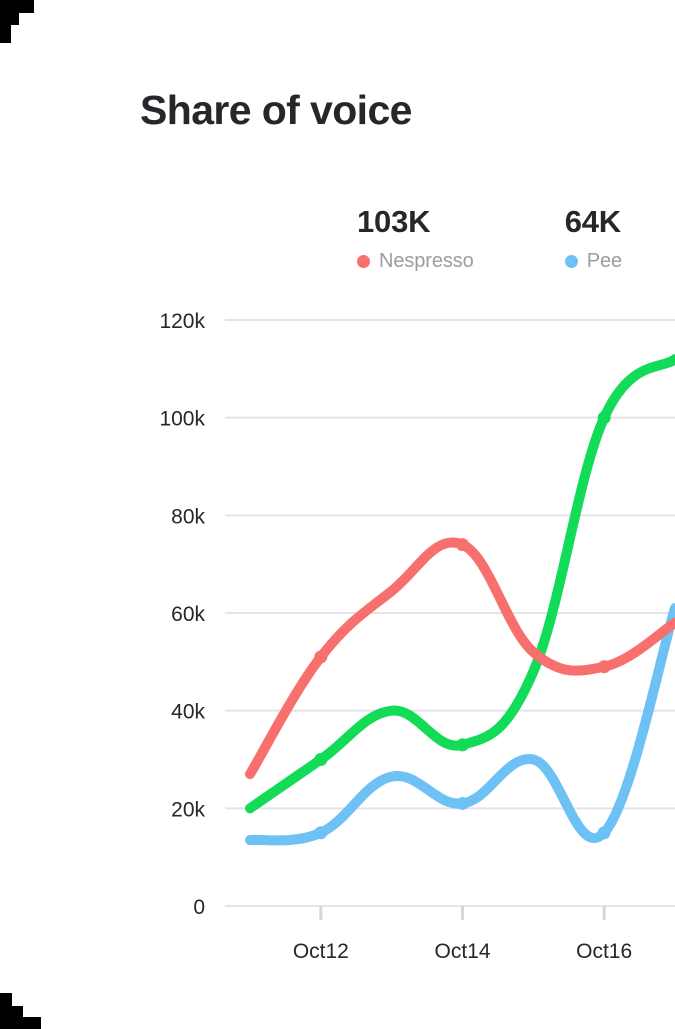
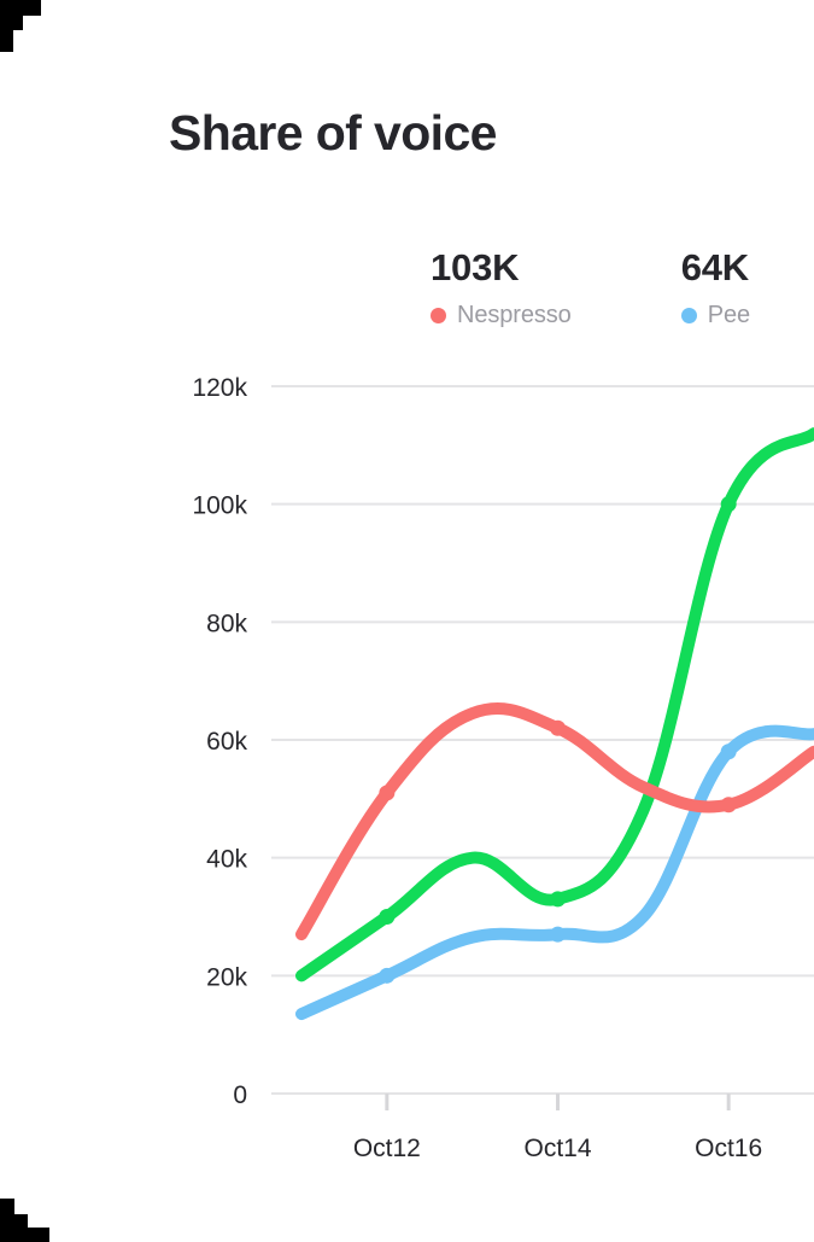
Pee/Oct12: 15k -> 20k
Nespresso/Oct14: 74k -> 62k
Pee/Oct14: 21k -> 27k
Pee/Oct16: 15k -> 58k
